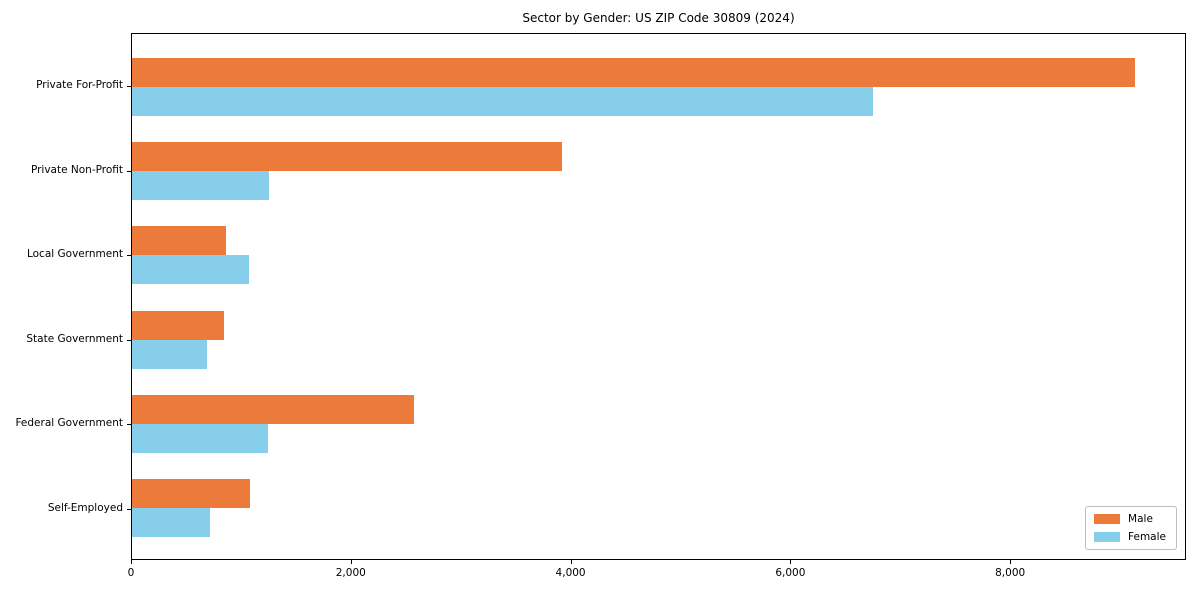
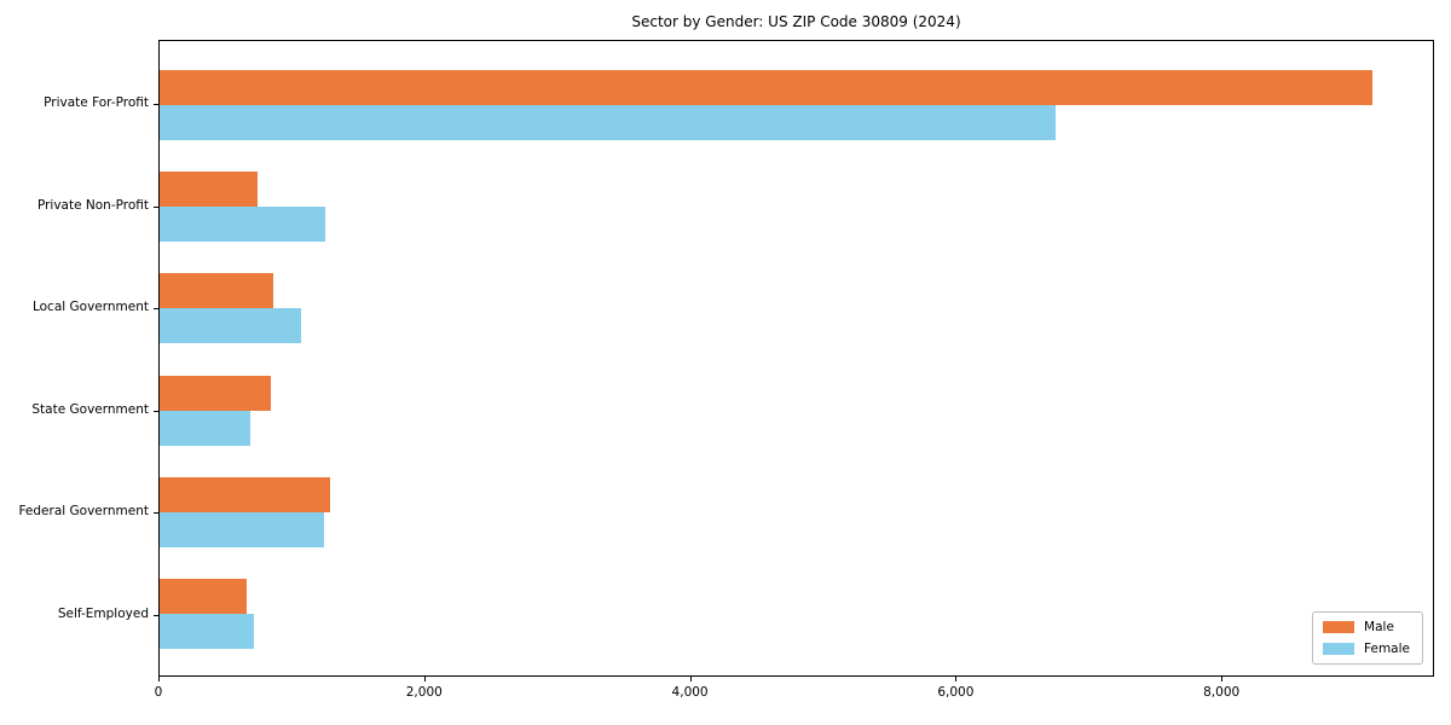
Male/Private Non-Profit: 3920 -> 740
Male/Federal Government: 2570 -> 1290
Male/Self-Employed: 1080 -> 660
